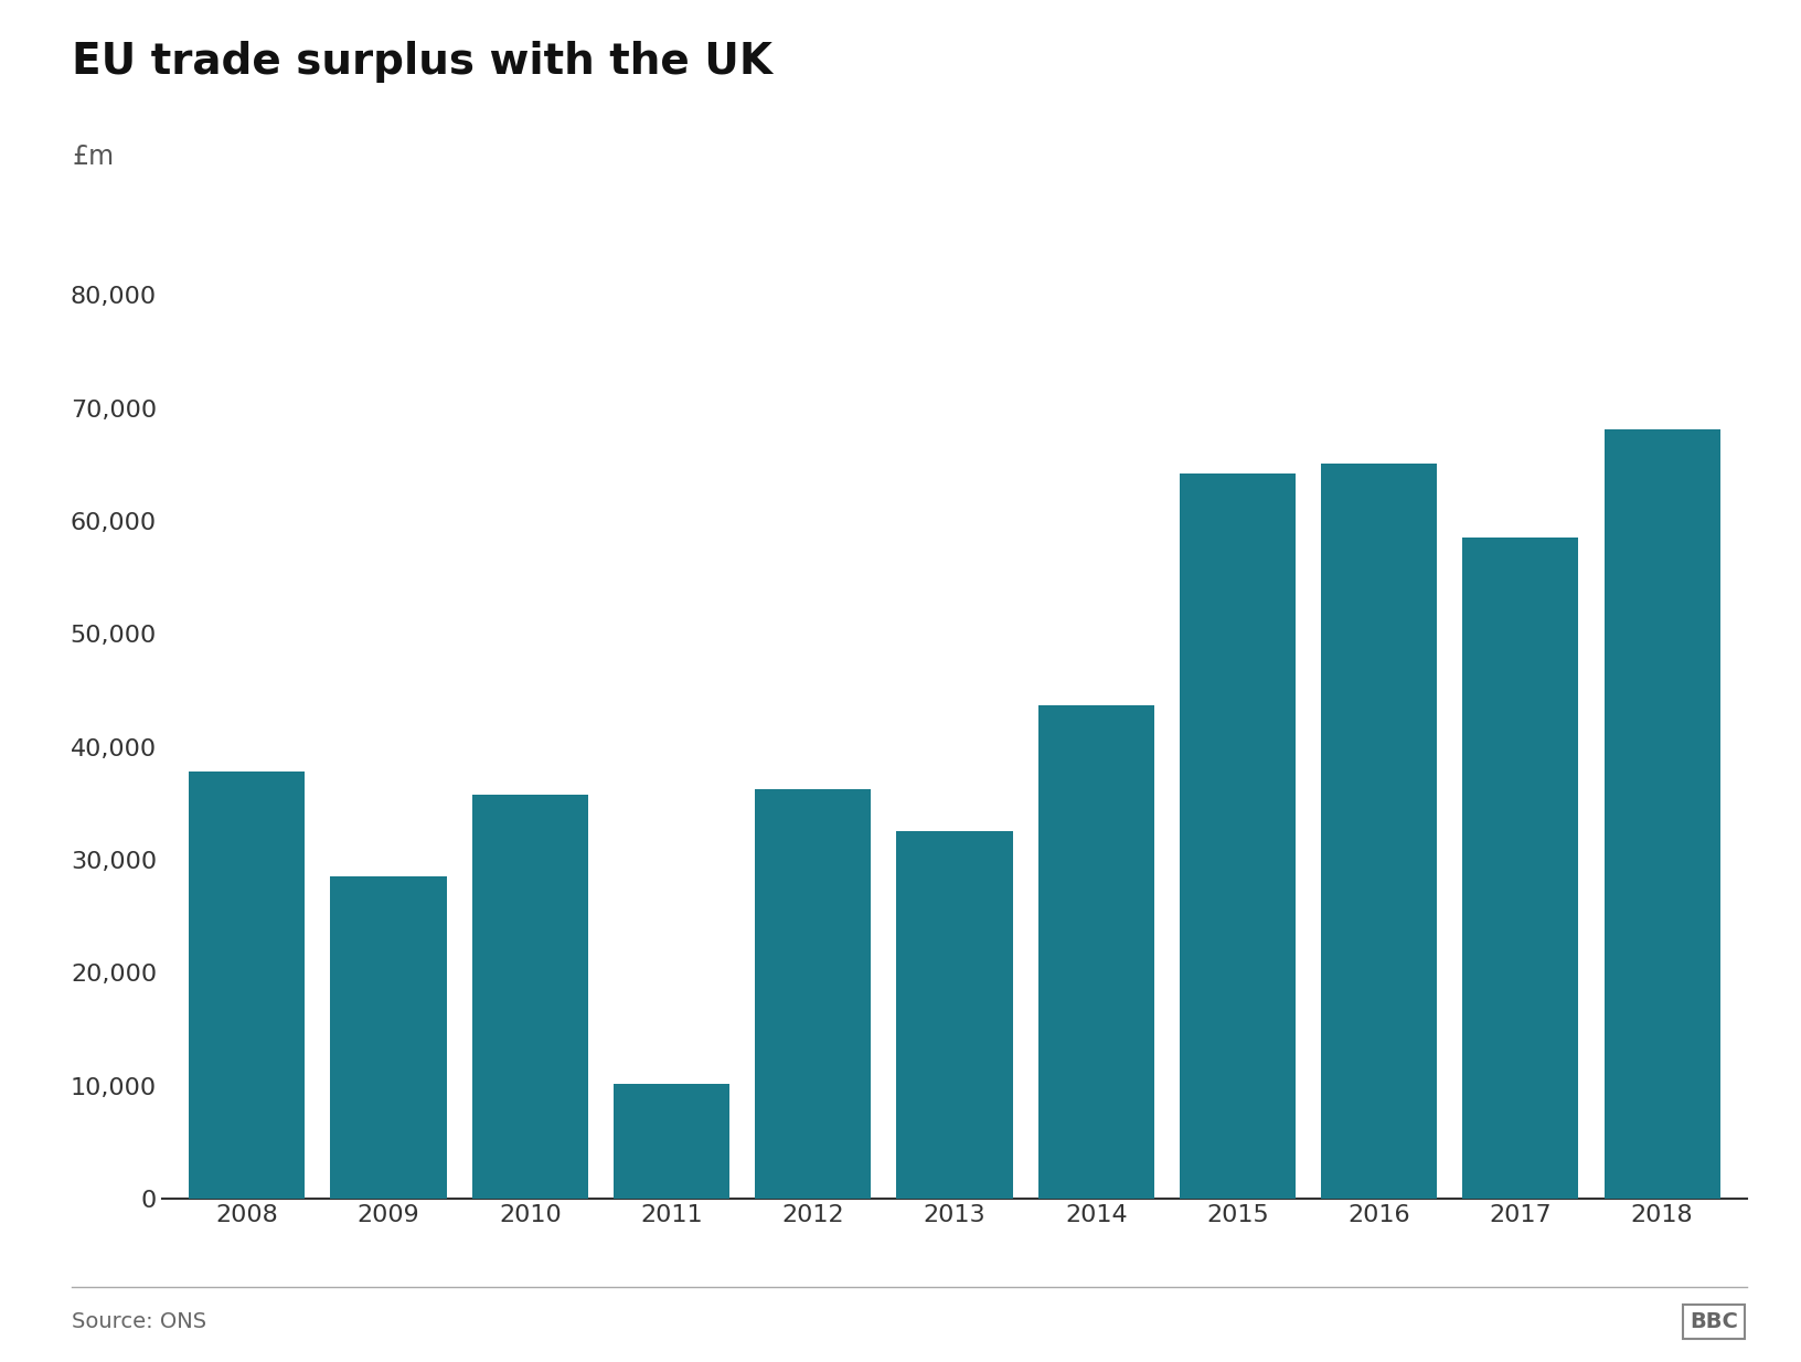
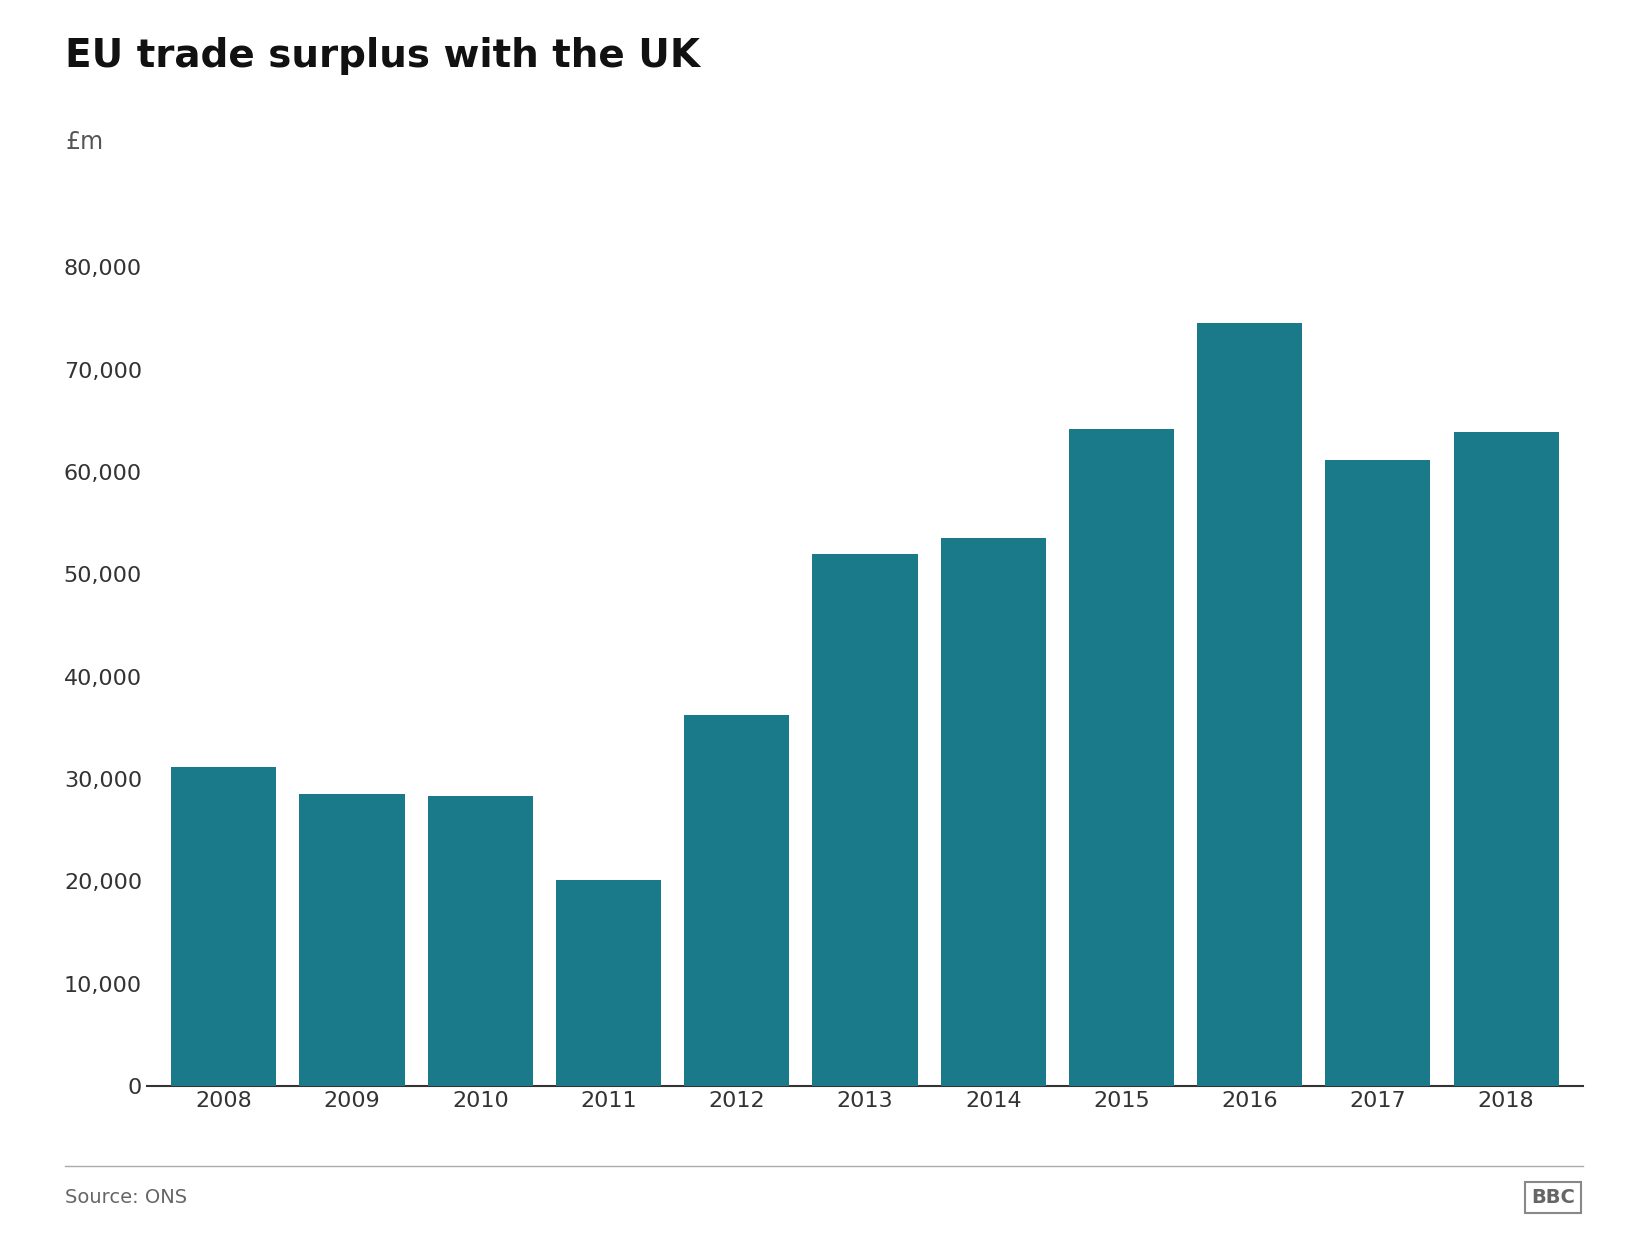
2008: 37,800 -> 31,200
2010: 35,800 -> 28,300
2011: 10,200 -> 20,100
2013: 32,500 -> 52,000
2014: 43,700 -> 53,500
2016: 65,100 -> 74,600
2017: 58,500 -> 61,200
2018: 68,100 -> 63,900
